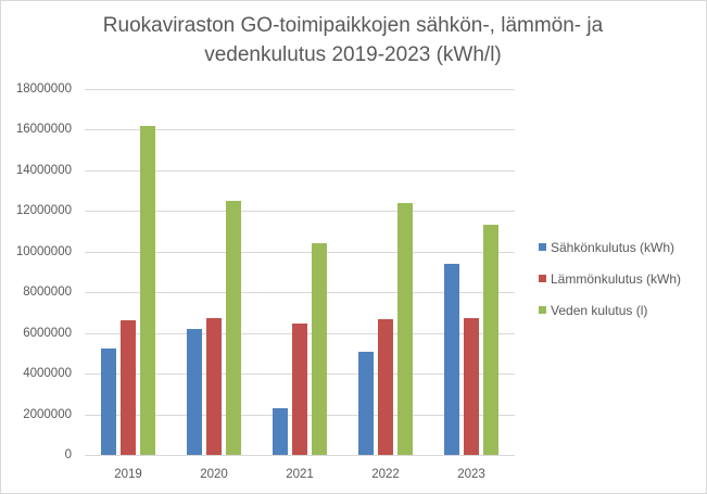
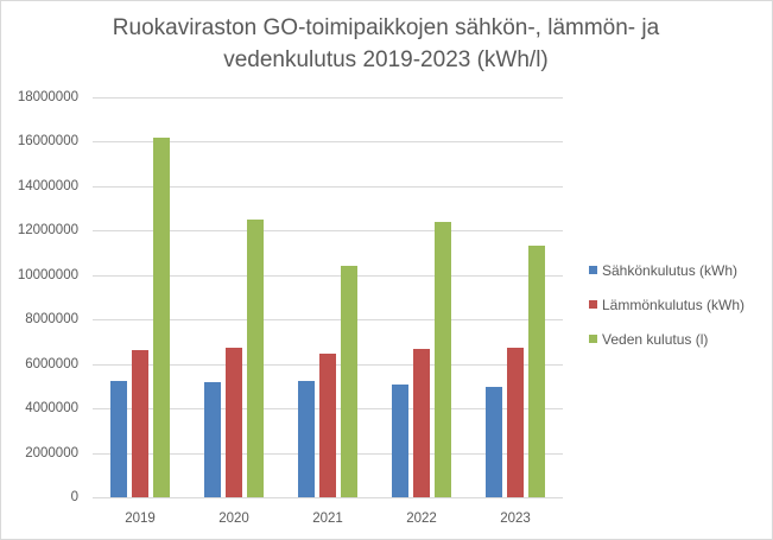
Sähkönkulutus (kWh)/2020: 6200000 -> 5200000
Sähkönkulutus (kWh)/2021: 2300000 -> 5200000
Sähkönkulutus (kWh)/2023: 9400000 -> 5000000
